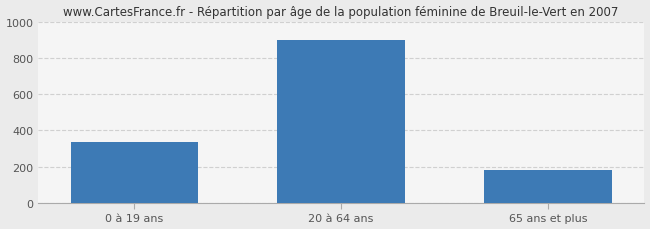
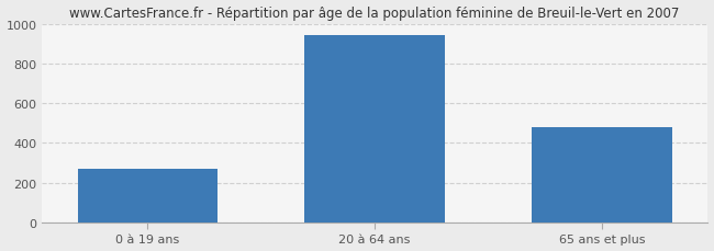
0 à 19 ans: 340 -> 270
20 à 64 ans: 900 -> 940
65 ans et plus: 180 -> 480
